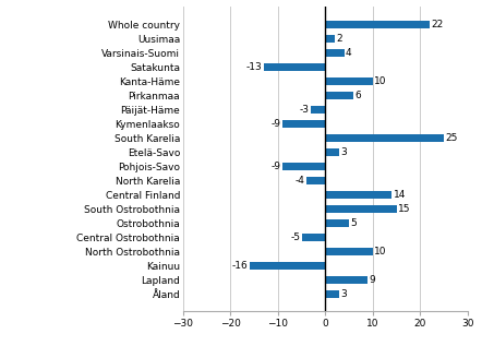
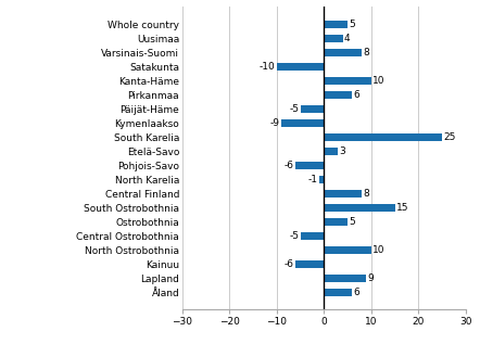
Whole country: 22 -> 5
Uusimaa: 2 -> 4
Varsinais-Suomi: 4 -> 8
Satakunta: -13 -> -10
Päijät-Häme: -3 -> -5
Pohjois-Savo: -9 -> -6
North Karelia: -4 -> -1
Central Finland: 14 -> 8
Kainuu: -16 -> -6
Åland: 3 -> 6
